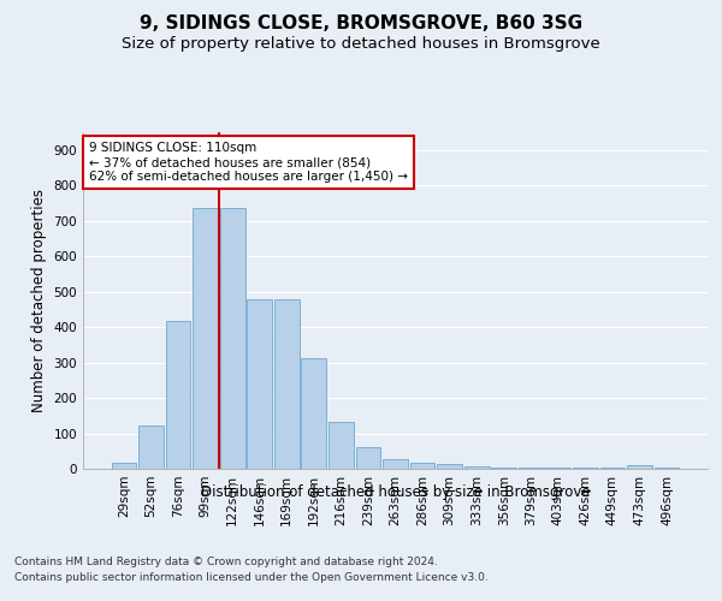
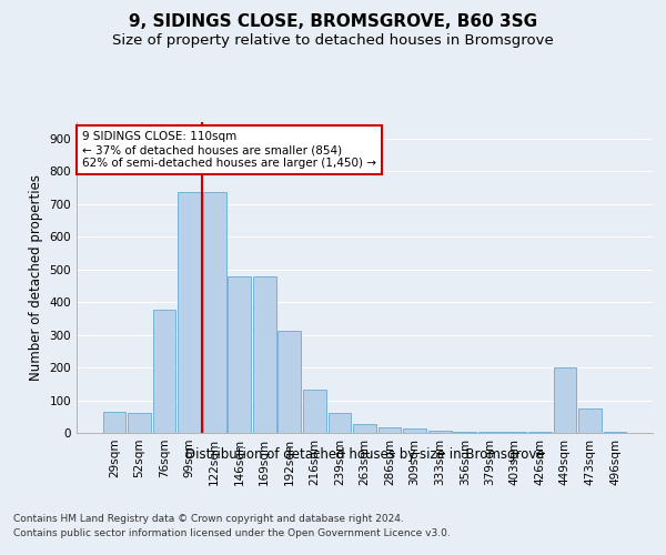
29sqm: 18 -> 65
52sqm: 122 -> 60
76sqm: 418 -> 375
449sqm: 5 -> 200
473sqm: 10 -> 75
